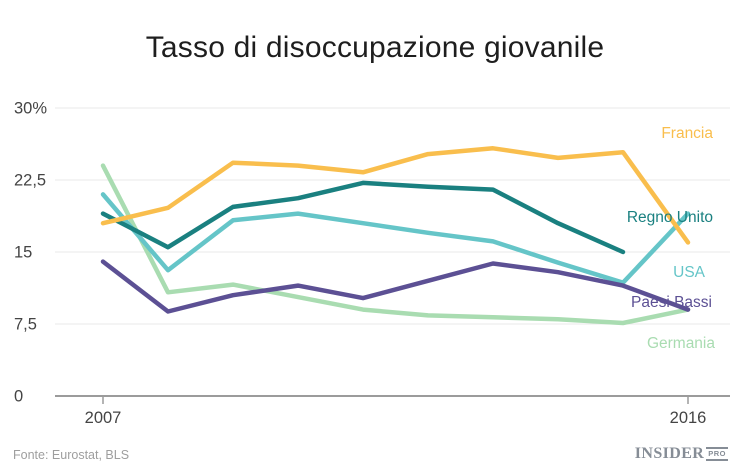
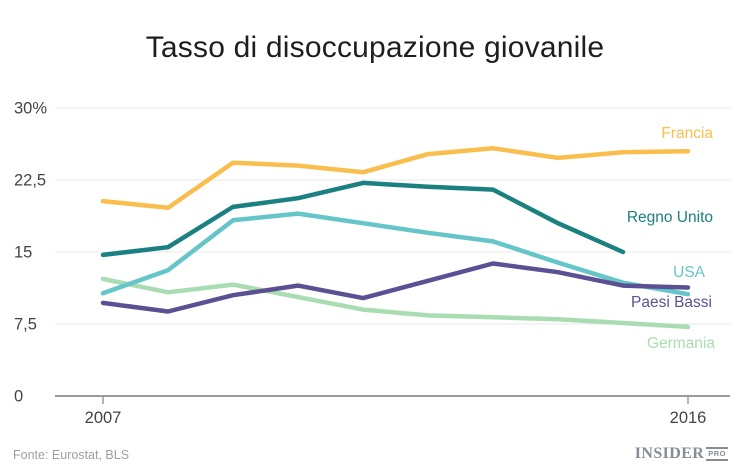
Germania/2007: 24% -> 12%
USA/2007: 21% -> 11%
Paesi Bassi/2007: 14% -> 10%
Regno Unito/2007: 19% -> 15%
Francia/2007: 18% -> 20%
Germania/2016: 9% -> 7%
USA/2016: 19% -> 11%
Paesi Bassi/2016: 9% -> 11%
Francia/2016: 16% -> 26%
